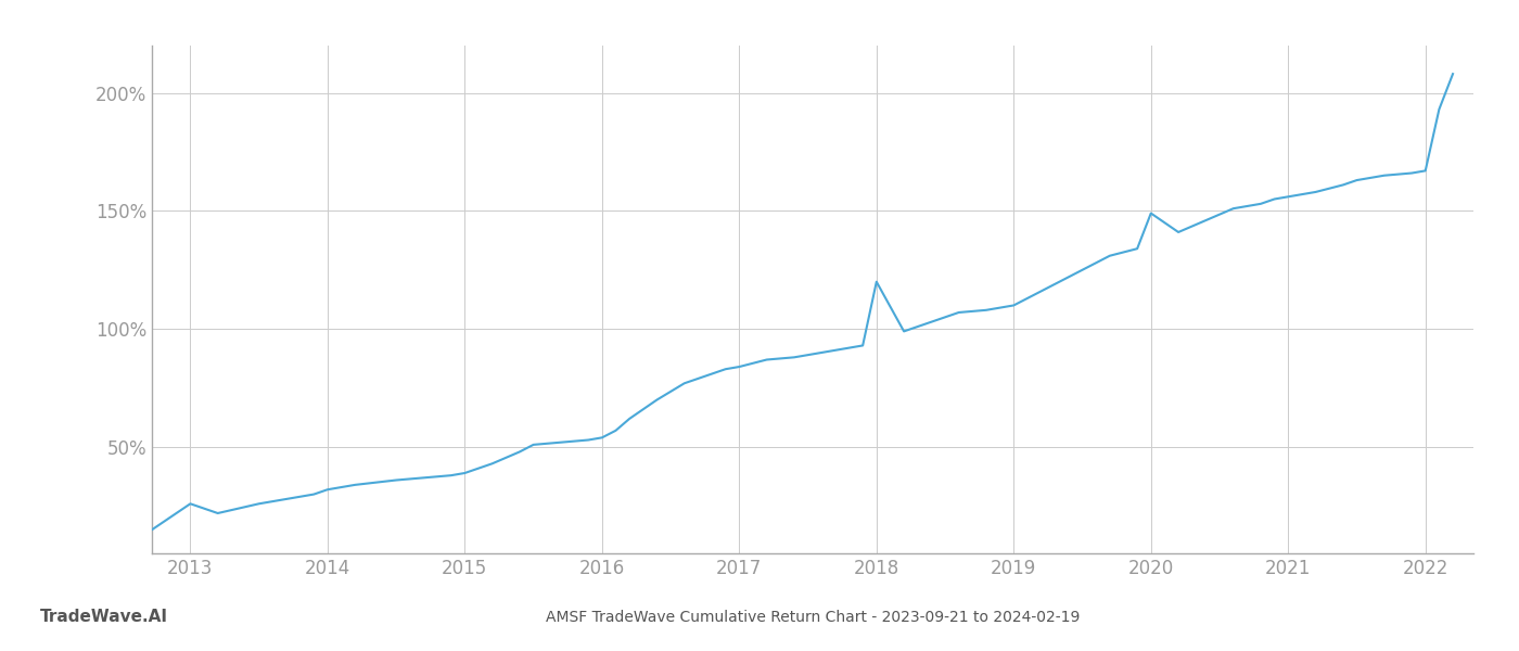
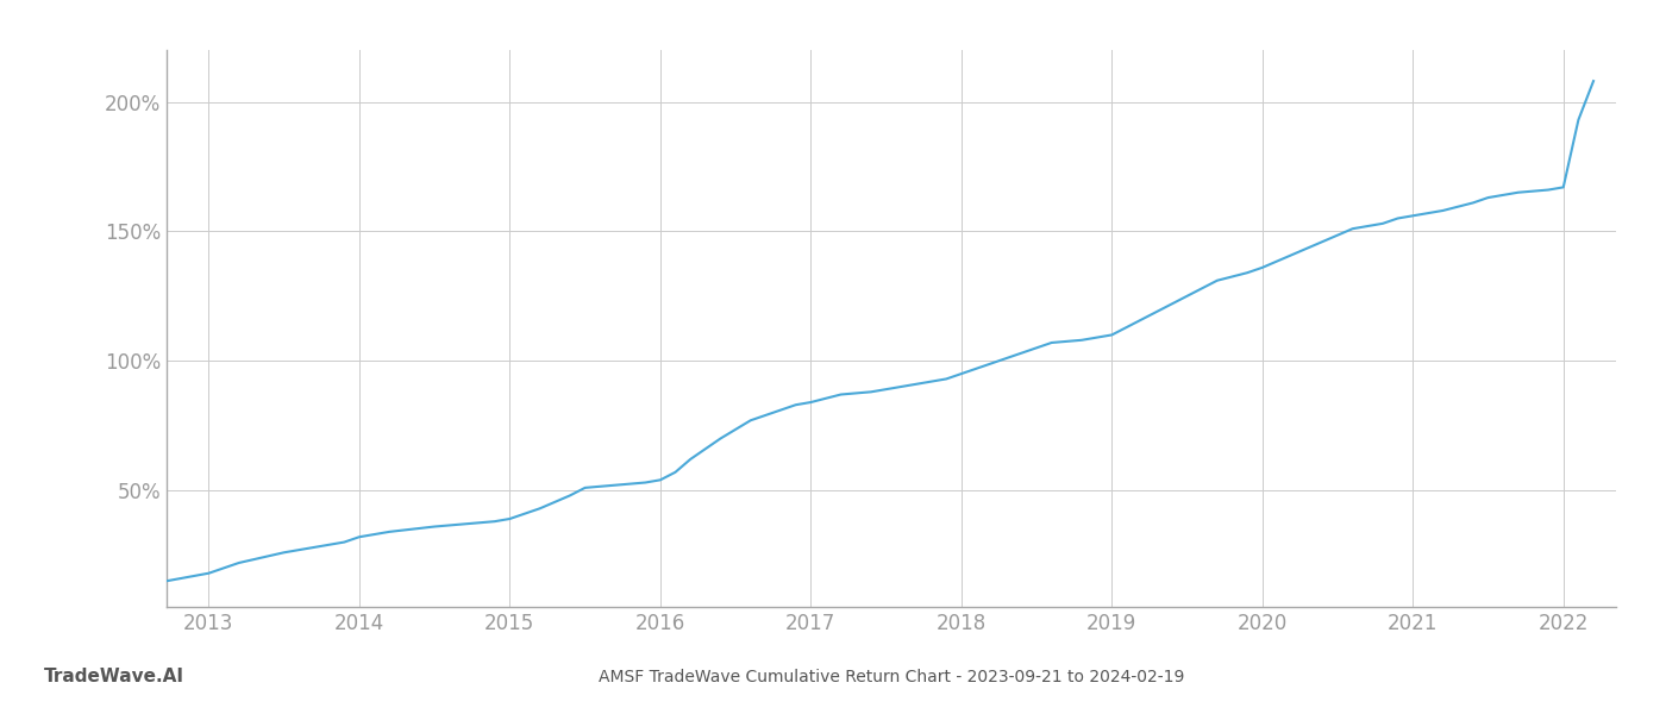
2013: 26% -> 18%
2018: 120% -> 95%
2020: 149% -> 136%
